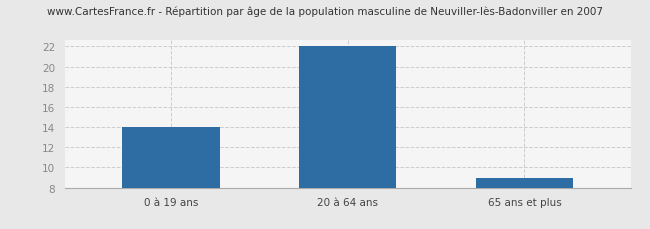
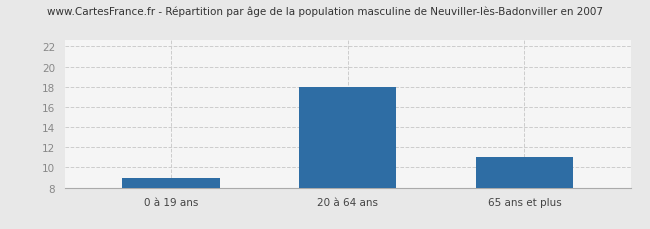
0 à 19 ans: 14 -> 9
20 à 64 ans: 22 -> 18
65 ans et plus: 9 -> 11
